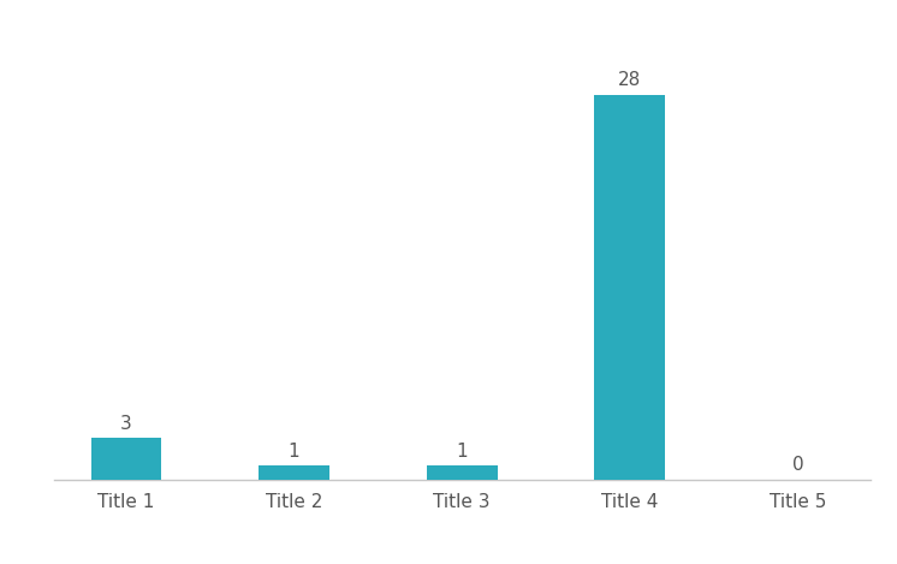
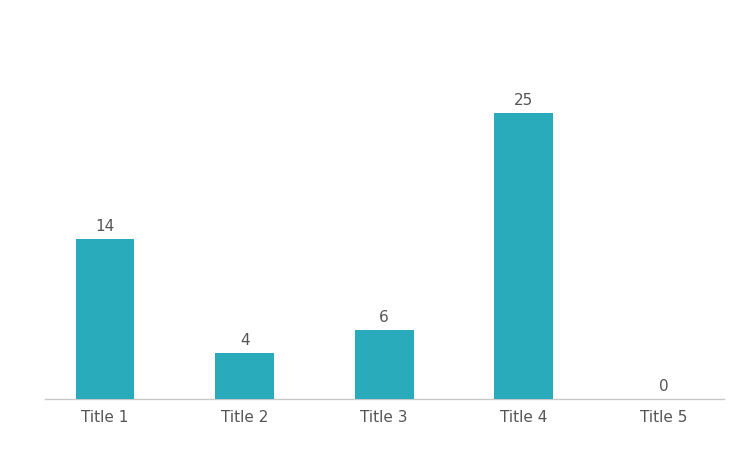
Title 1: 3 -> 14
Title 2: 1 -> 4
Title 3: 1 -> 6
Title 4: 28 -> 25
